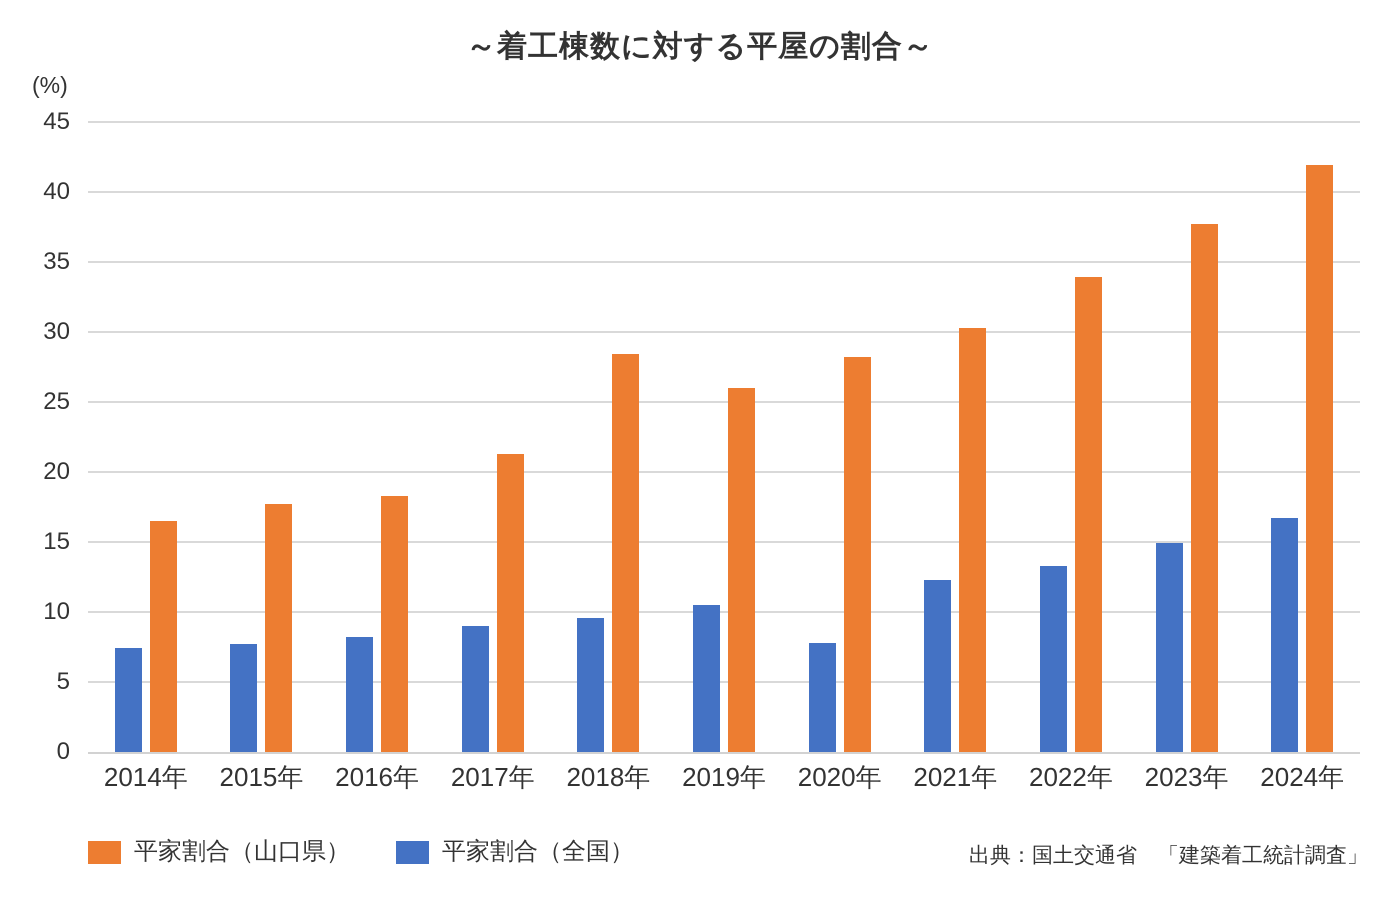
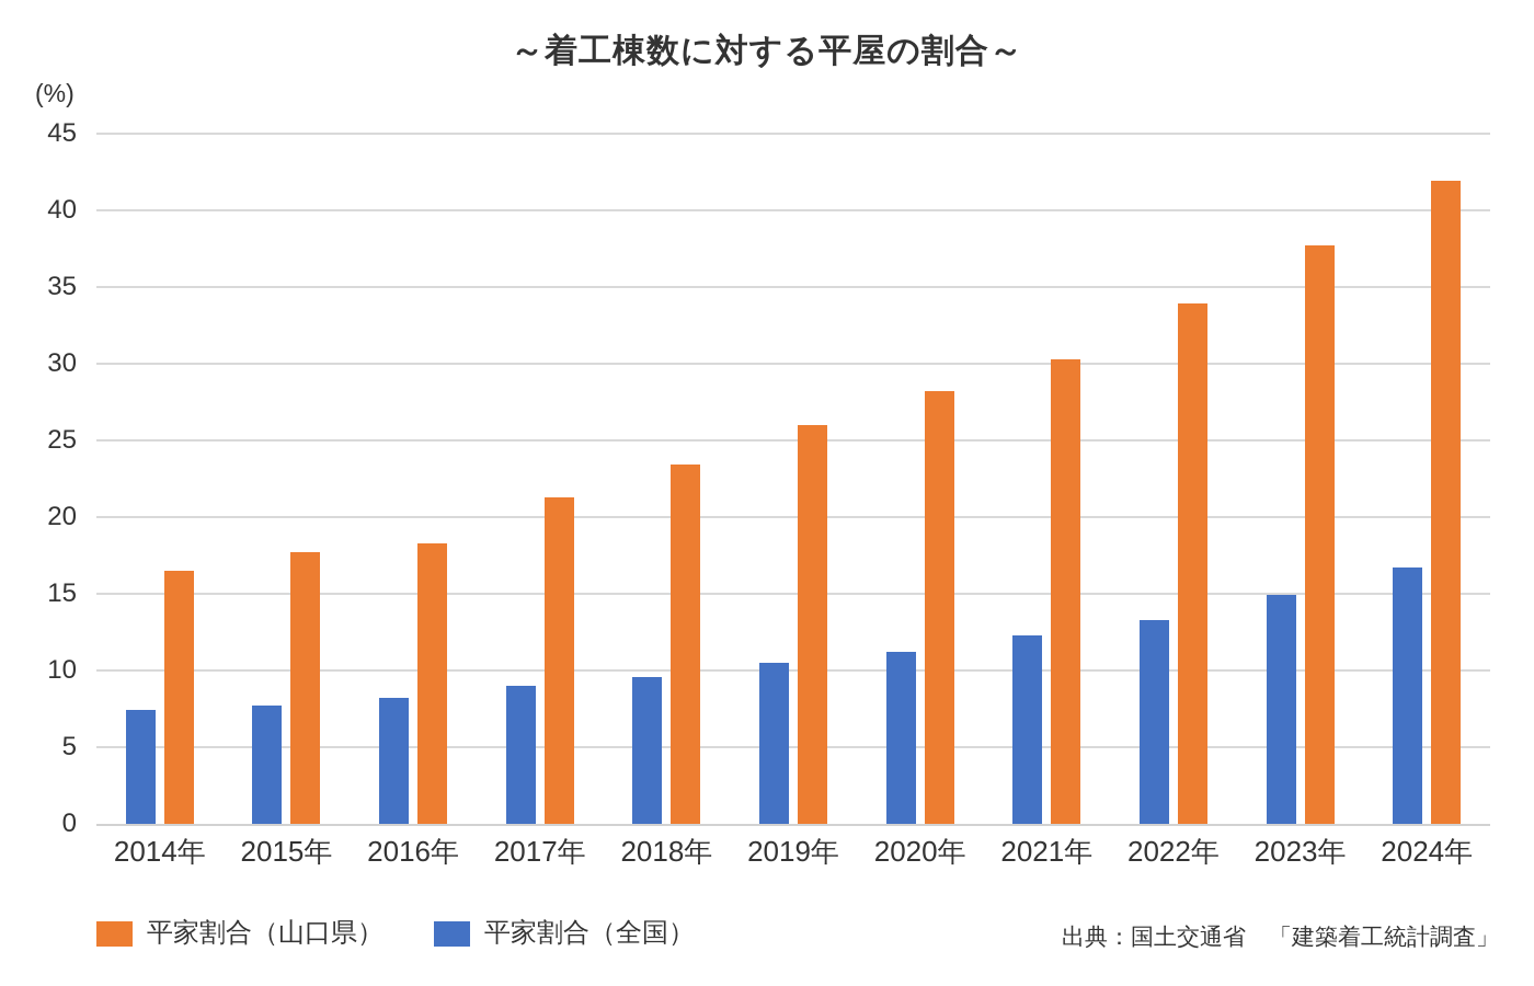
平家割合（山口県）/2018年: 28.4 -> 23.4
平家割合（全国）/2020年: 7.8 -> 11.2
